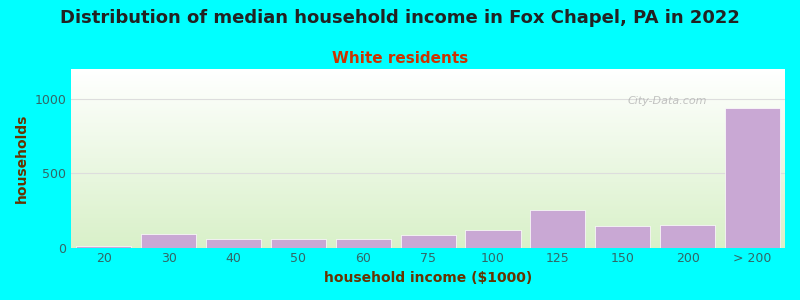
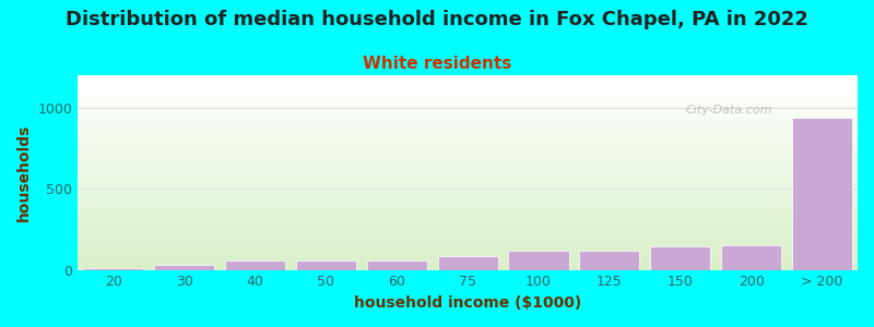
30: 90 -> 30
125: 250 -> 120
